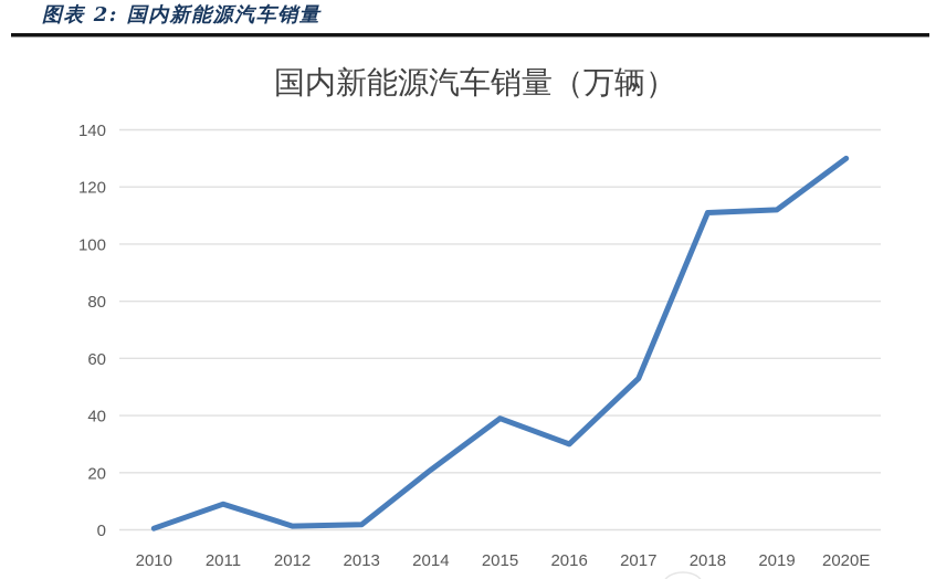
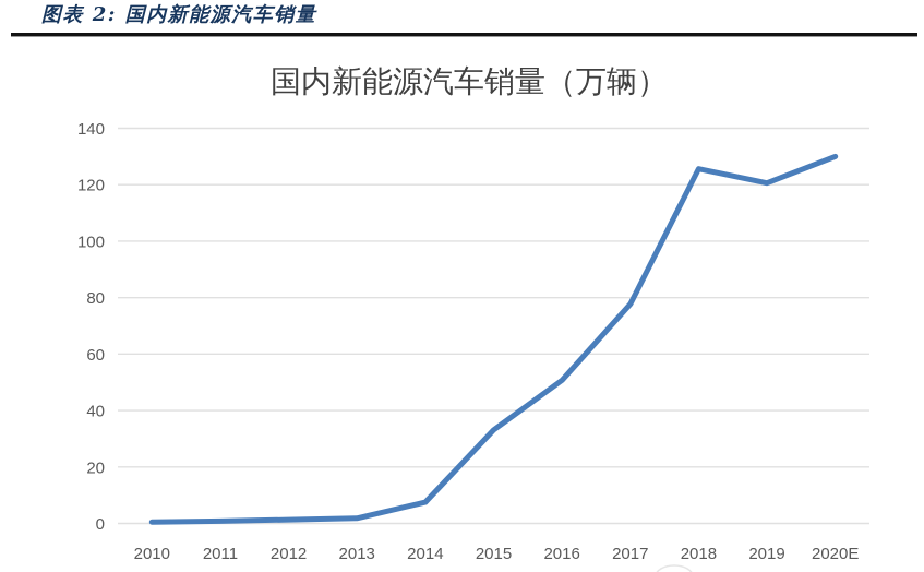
2011: 9 -> 1
2014: 21 -> 8
2015: 39 -> 33
2016: 30 -> 51
2017: 53 -> 78
2018: 111 -> 126
2019: 112 -> 121
